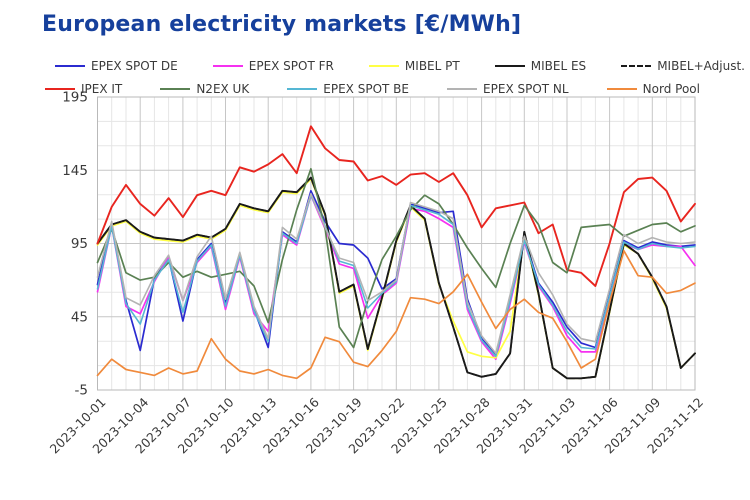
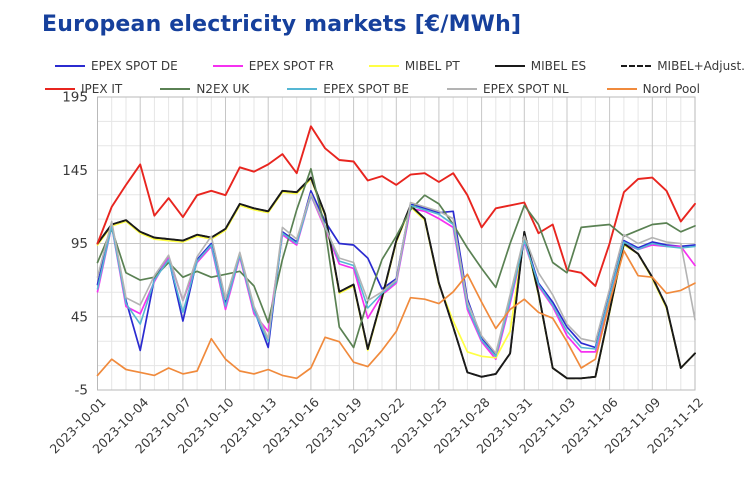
IPEX IT/2023-10-04: 122 -> 149
EPEX SPOT NL/2023-11-12: 96 -> 43
